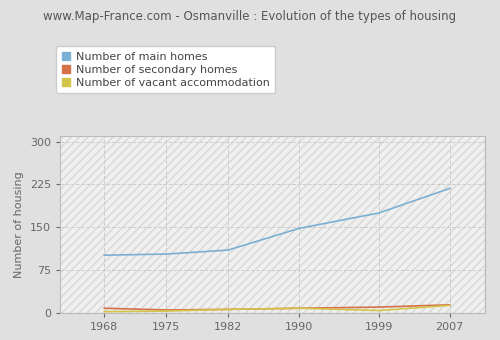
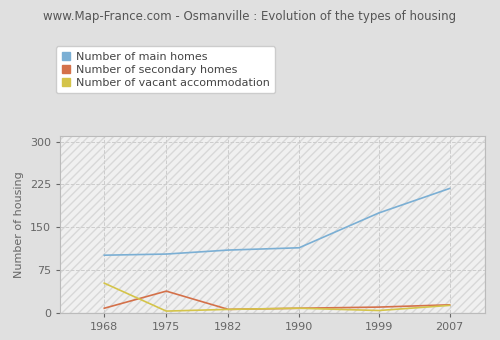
Number of vacant accommodation/1968: 2 -> 52
Number of secondary homes/1975: 5 -> 38
Number of main homes/1990: 148 -> 114
